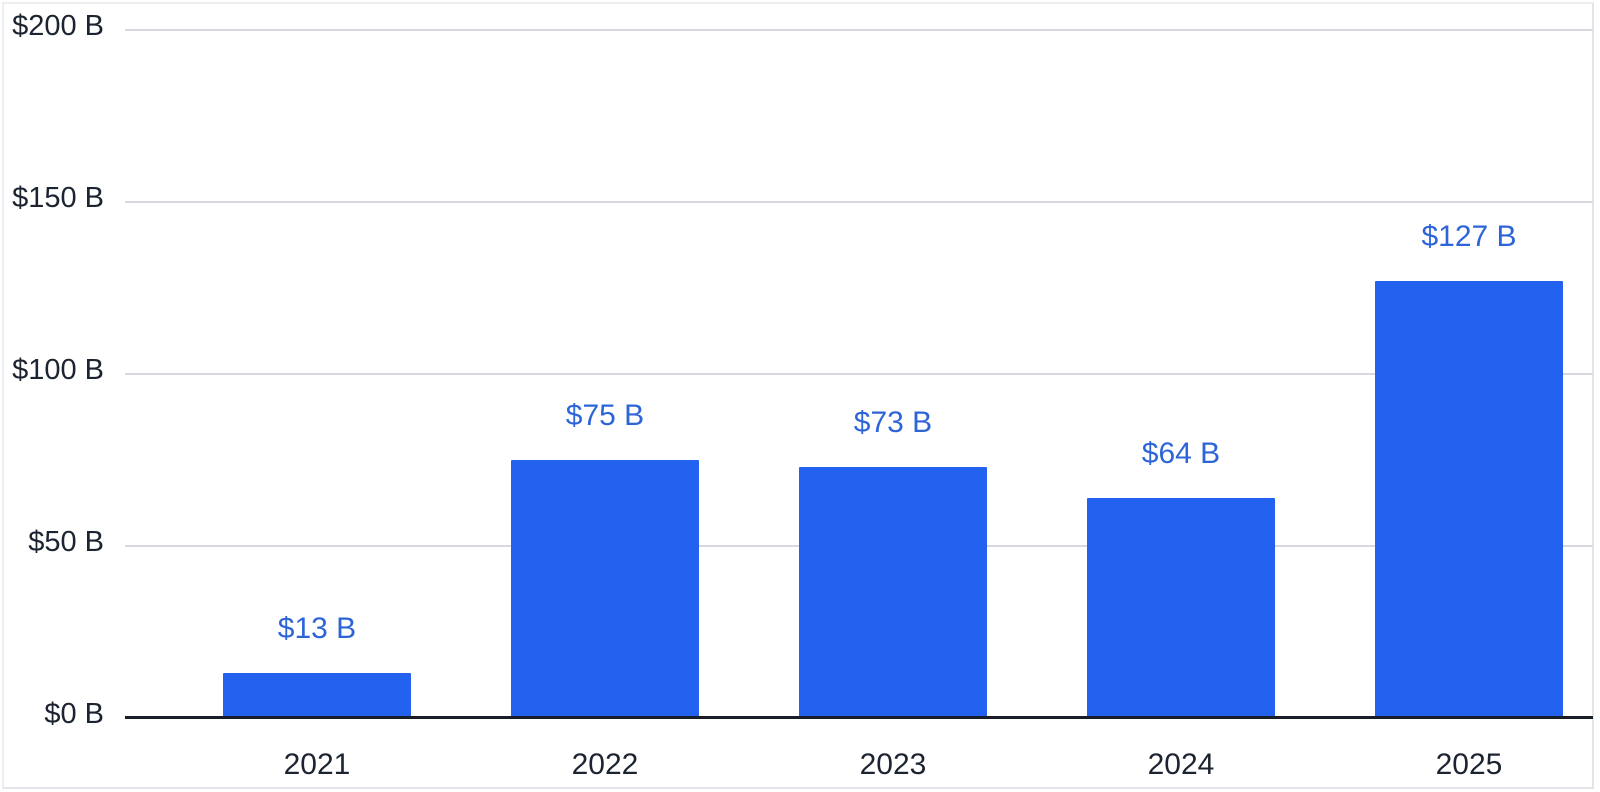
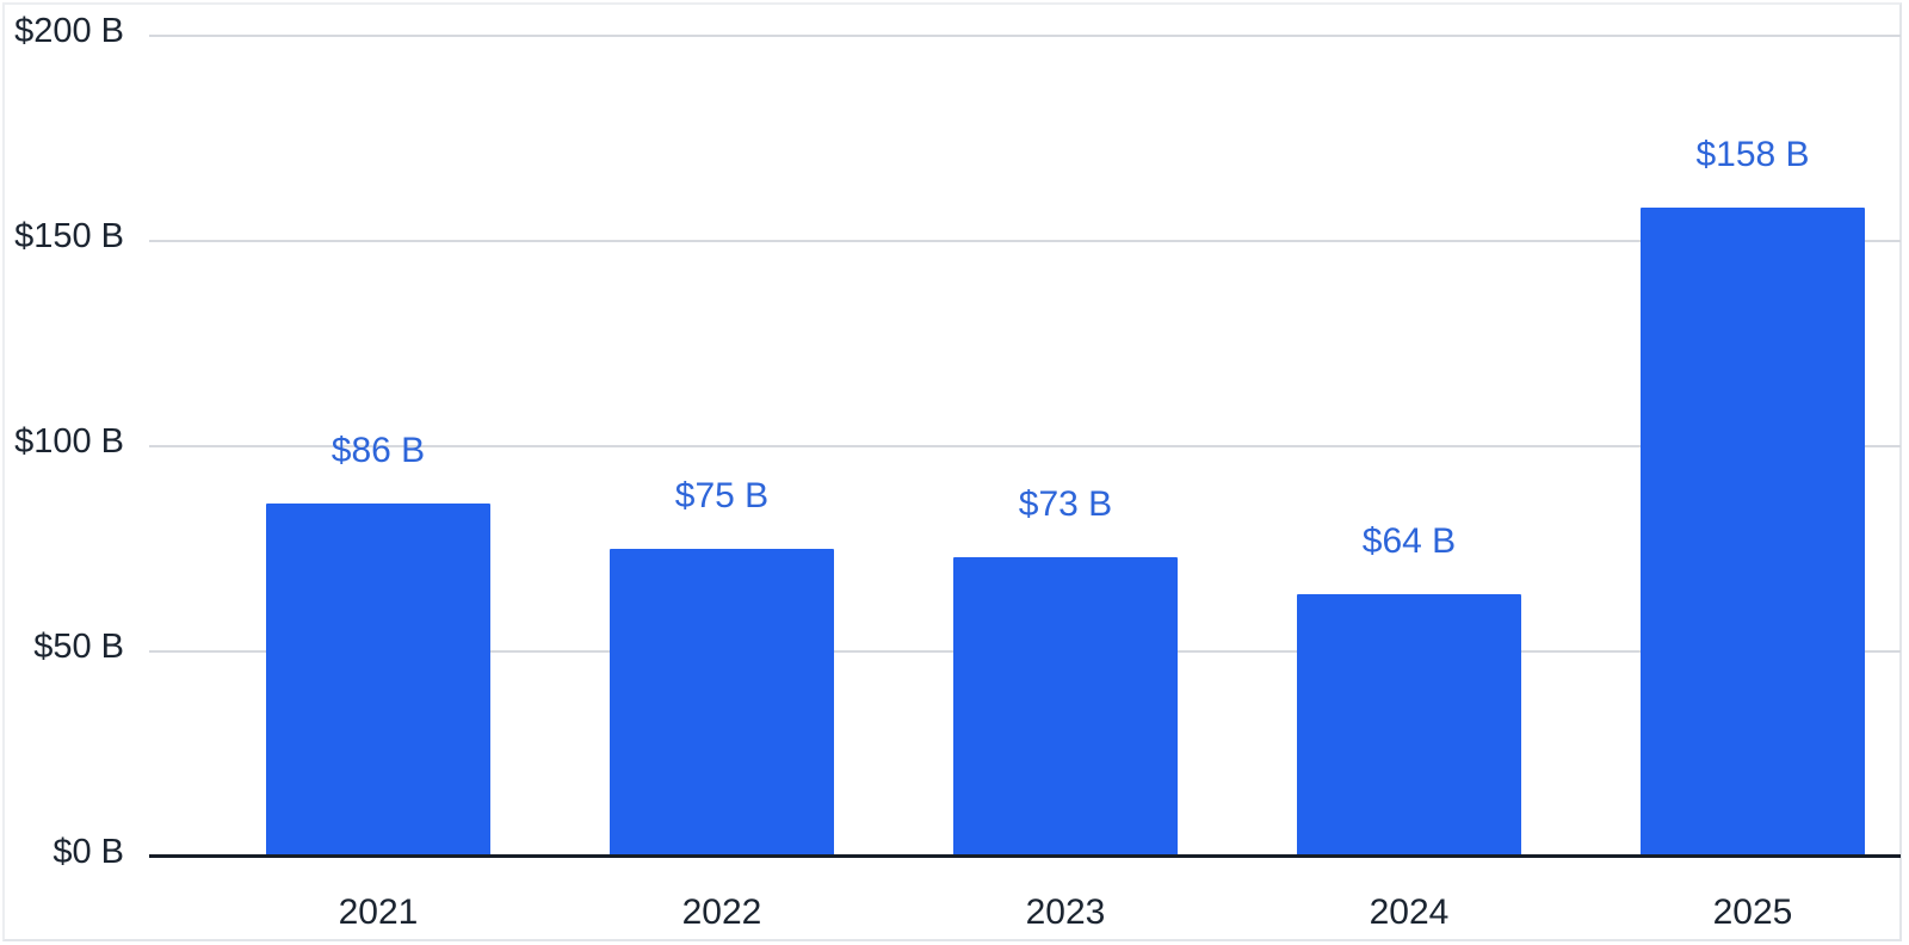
2021: $13 -> $86
2025: $127 -> $158
